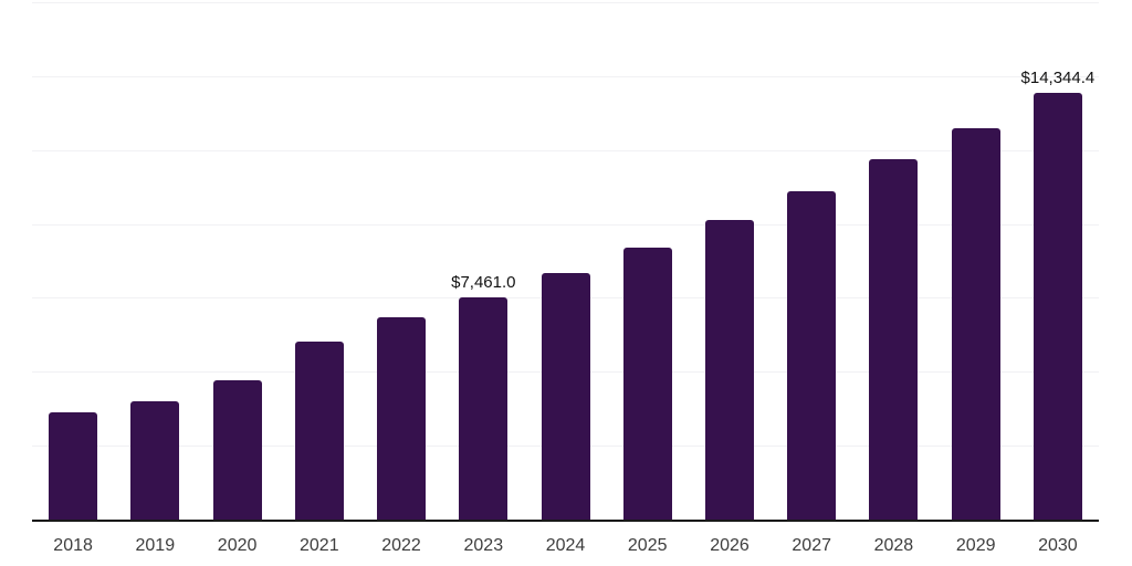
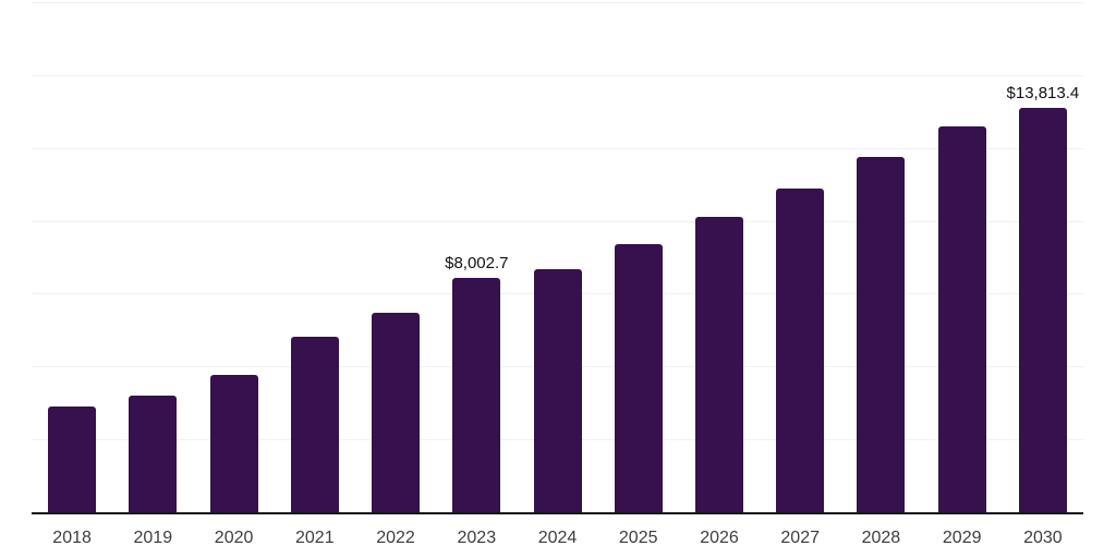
2023: $7,461.0 -> $8,002.7
2030: $14,344.4 -> $13,813.4
